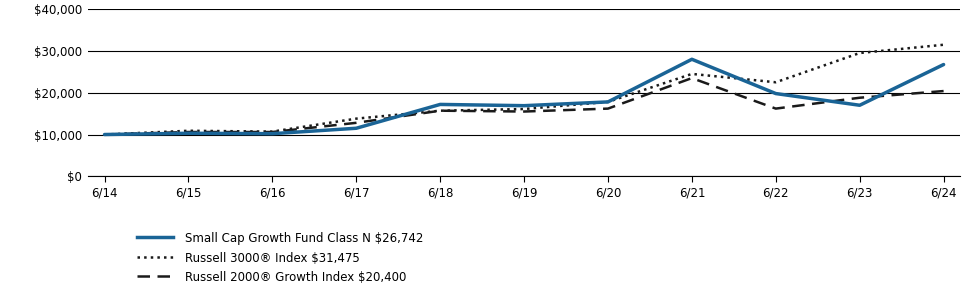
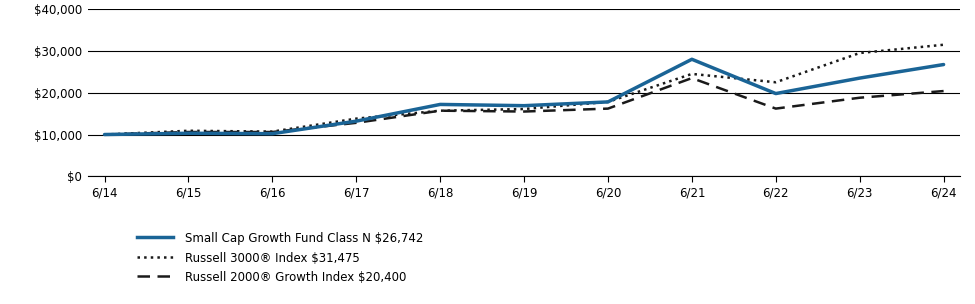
Small Cap Growth Fund Class N $26,742/6/17: $11,500 -> $13,200
Small Cap Growth Fund Class N $26,742/6/23: $17,000 -> $23,500
